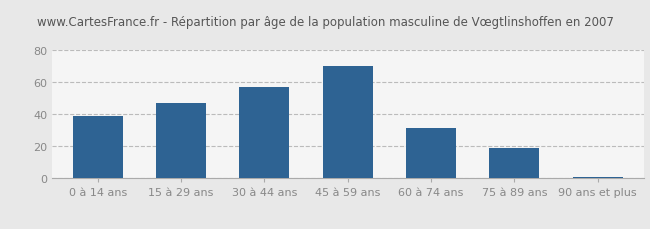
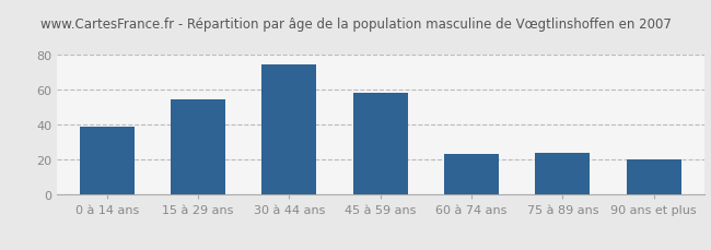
15 à 29 ans: 47 -> 54
30 à 44 ans: 57 -> 74
45 à 59 ans: 70 -> 58
60 à 74 ans: 31 -> 23
75 à 89 ans: 19 -> 24
90 ans et plus: 1 -> 20
